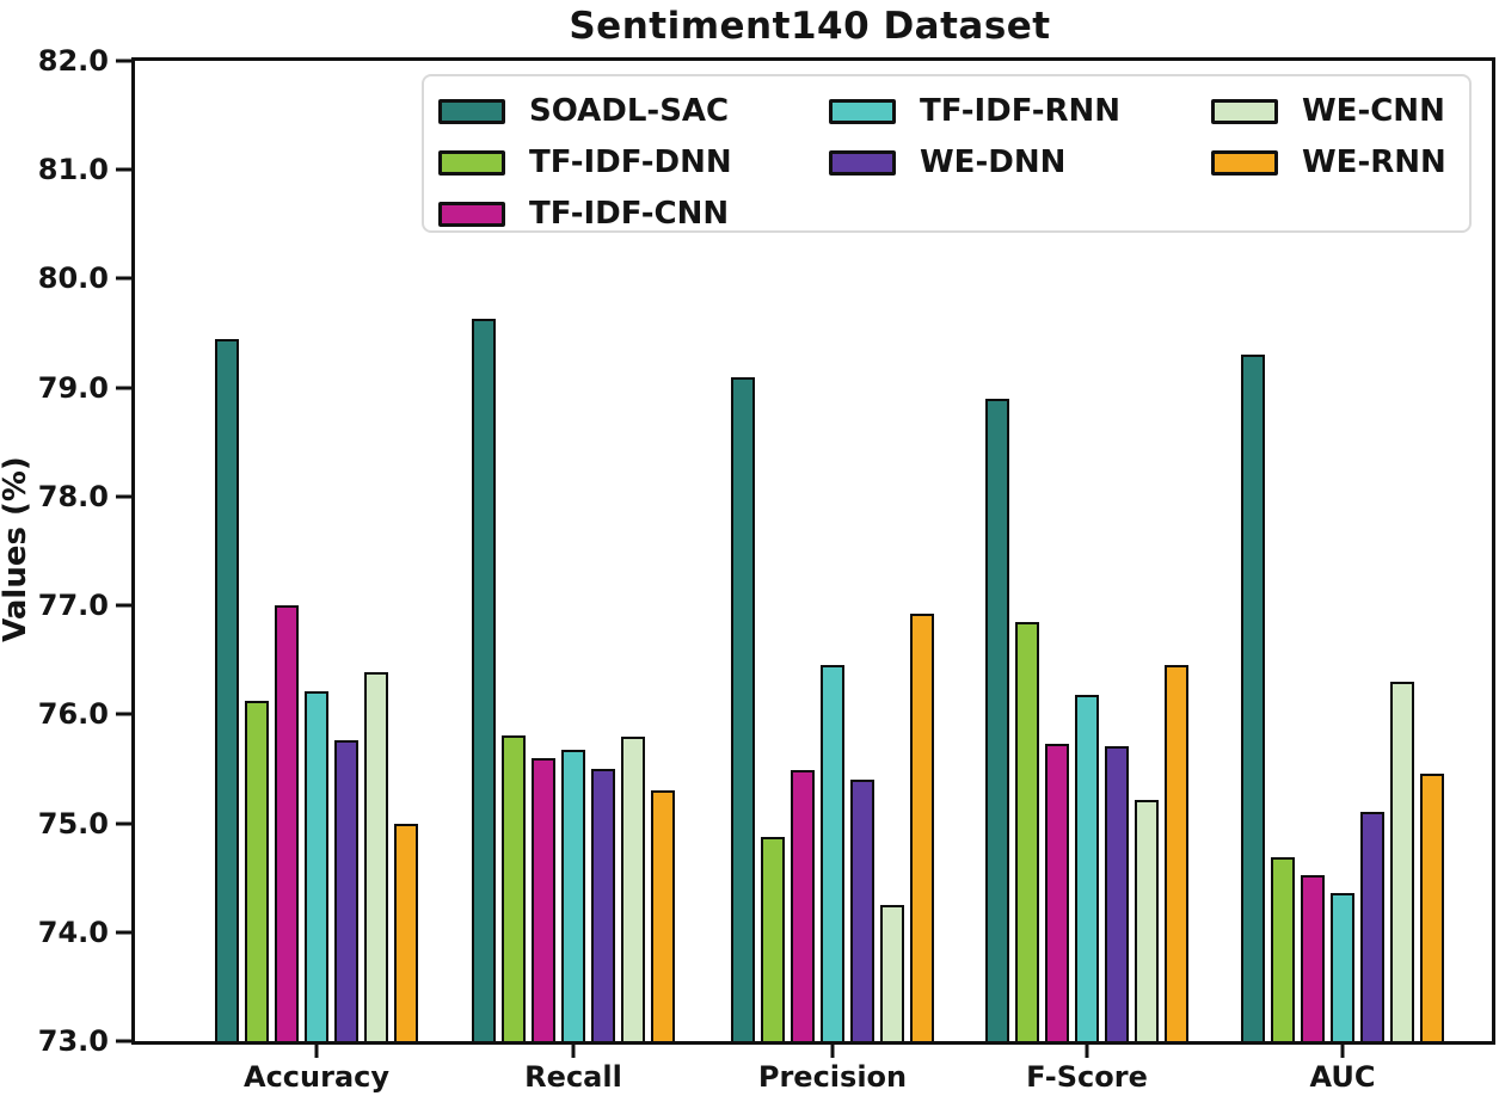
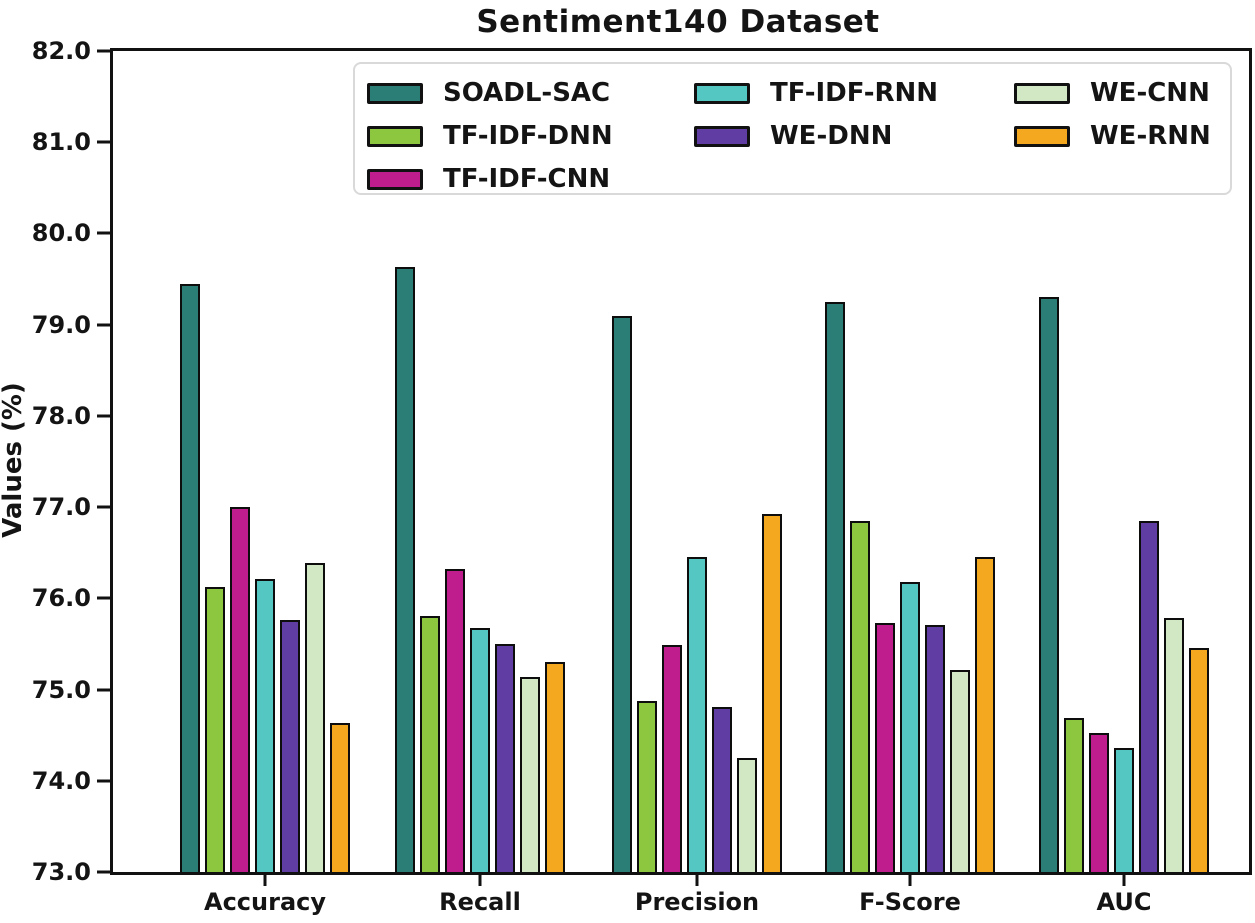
WE-RNN/Accuracy: 75.0 -> 74.6
TF-IDF-CNN/Recall: 75.6 -> 76.3
WE-CNN/Recall: 75.8 -> 75.1
WE-DNN/Precision: 75.4 -> 74.8
SOADL-SAC/F-Score: 78.9 -> 79.2
WE-DNN/AUC: 75.1 -> 76.8
WE-CNN/AUC: 76.3 -> 75.8
